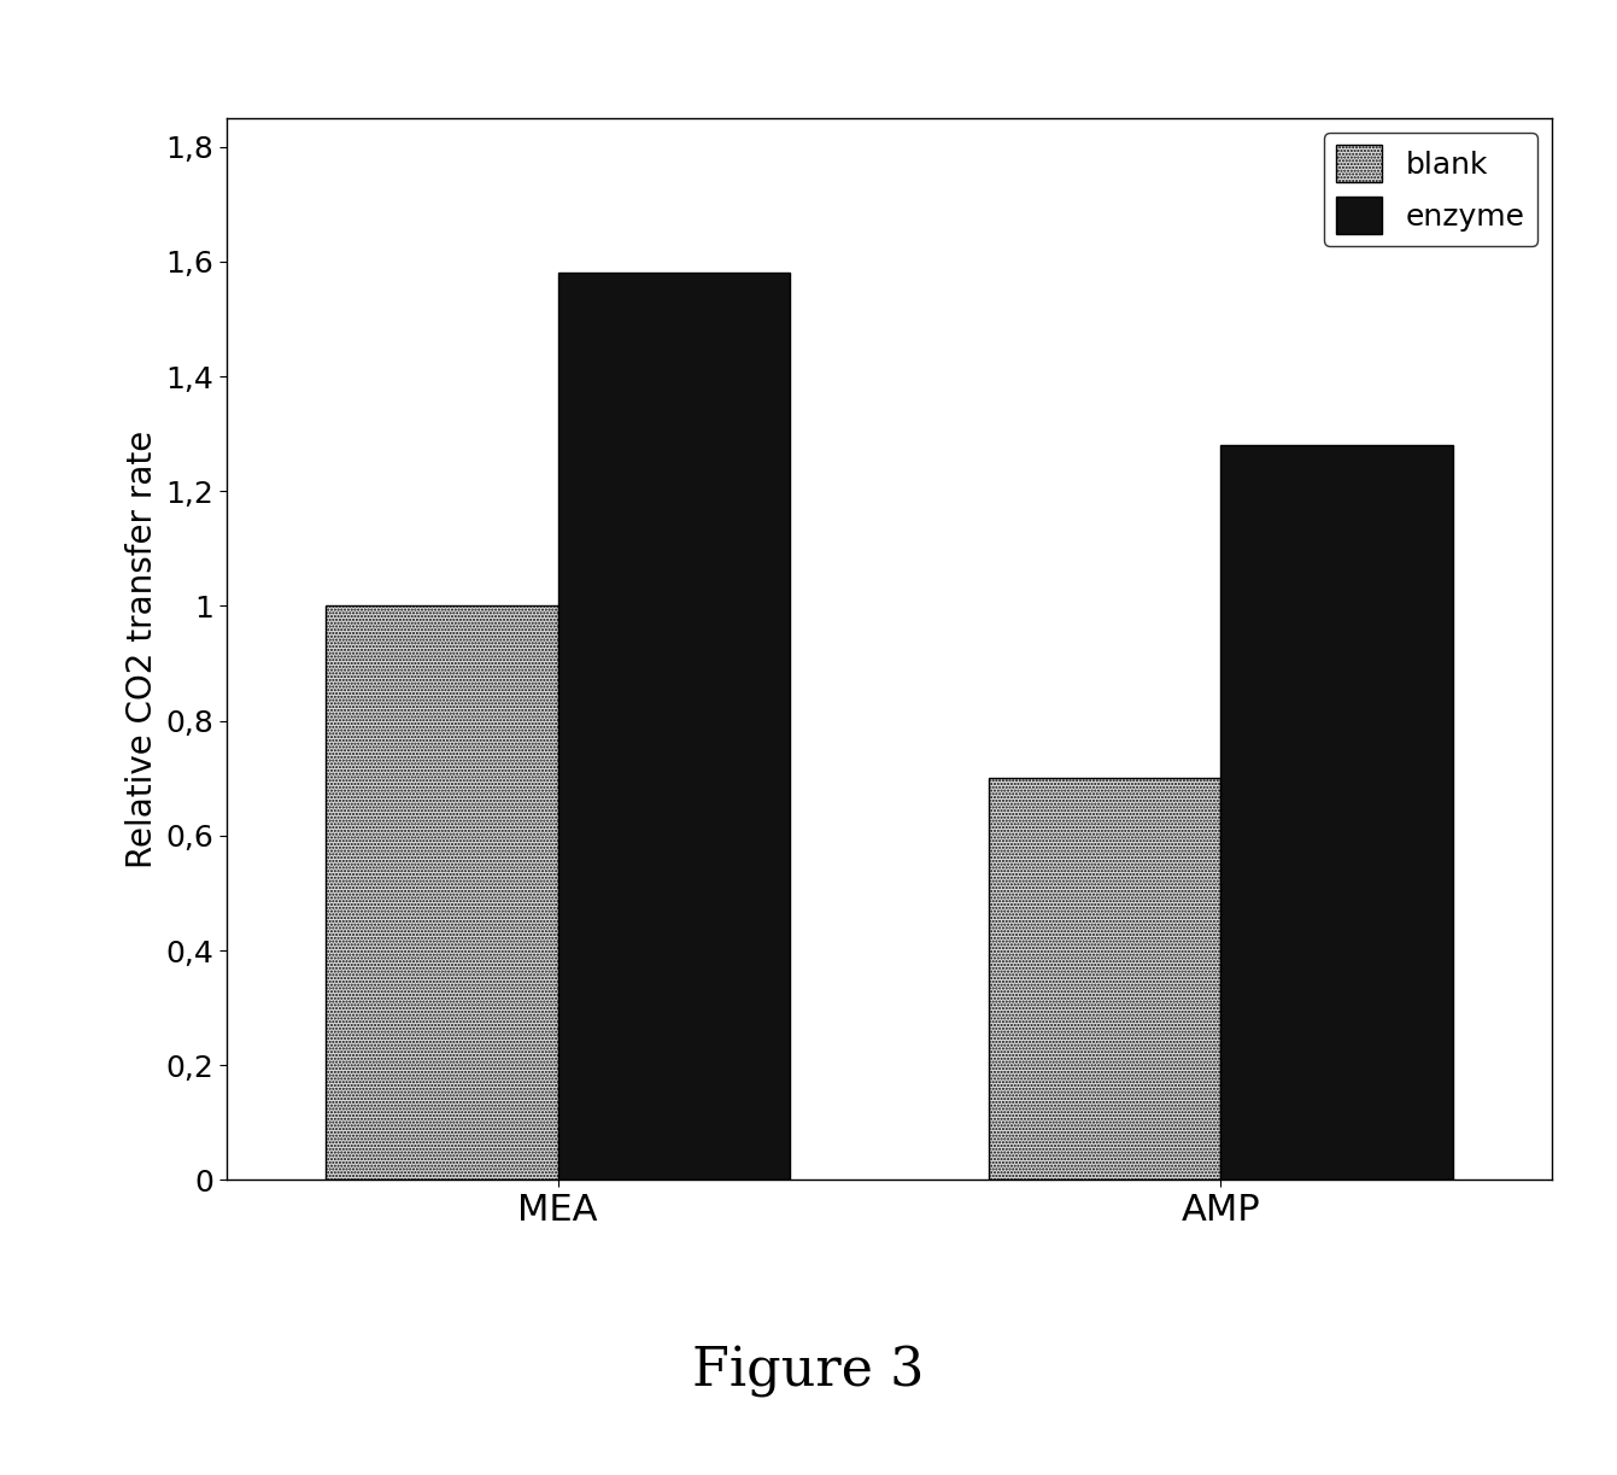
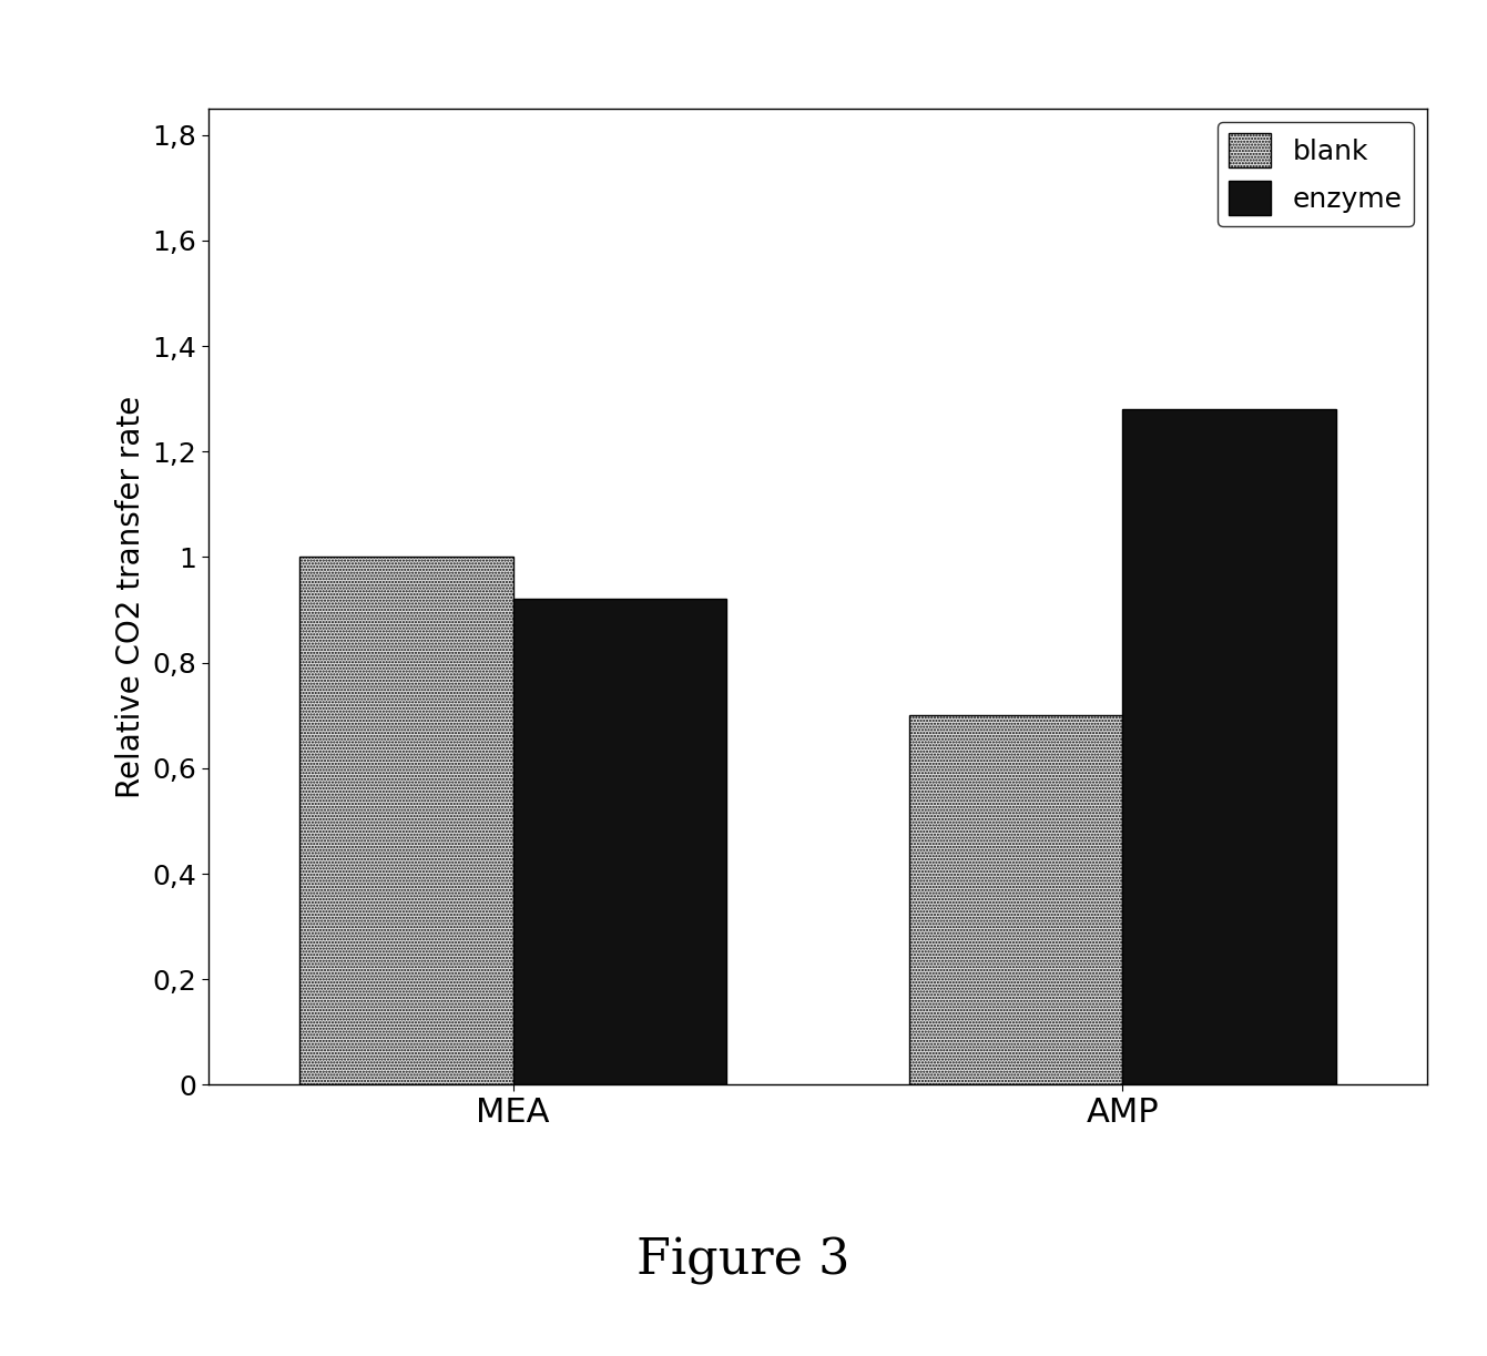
enzyme/MEA: 1,58 -> 0,92
